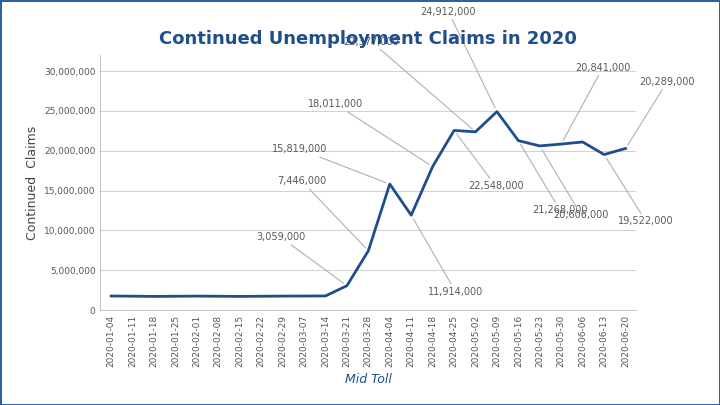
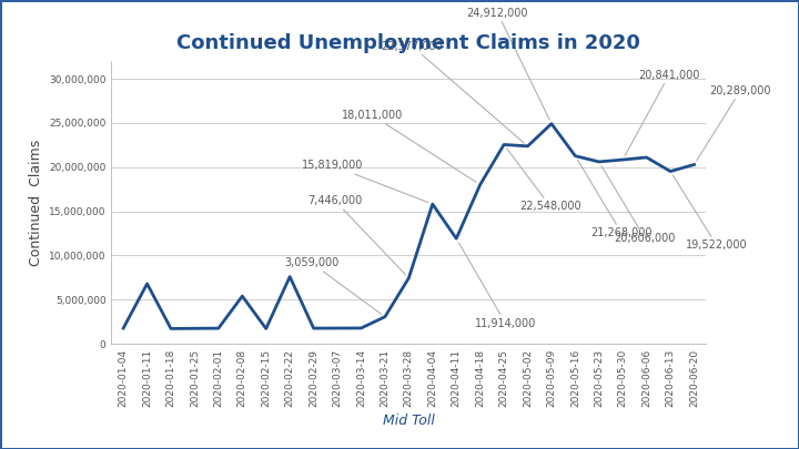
2020-01-11: 1,800,000 -> 6,800,000
2020-02-08: 1,700,000 -> 5,400,000
2020-02-22: 1,700,000 -> 7,600,000
